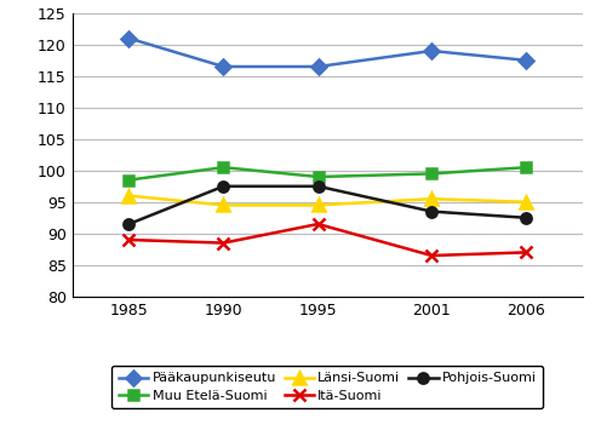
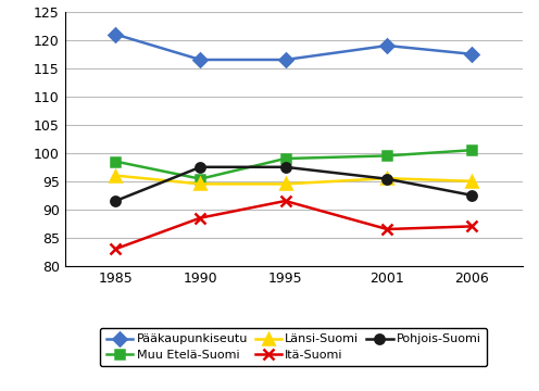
Itä-Suomi/1985: 89.0 -> 83.0
Muu Etelä-Suomi/1990: 100.5 -> 95.4
Pohjois-Suomi/2001: 93.5 -> 95.4
